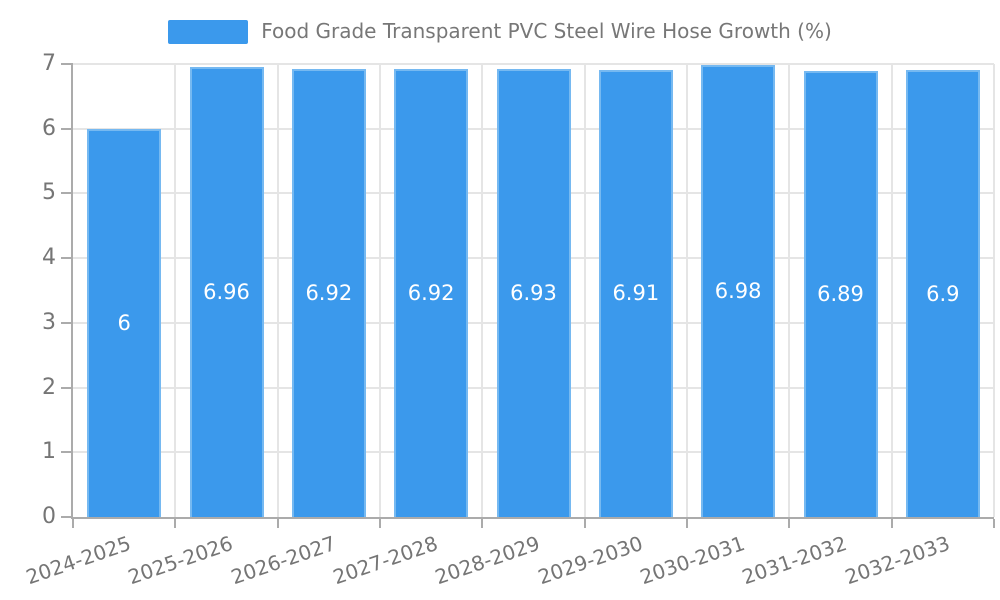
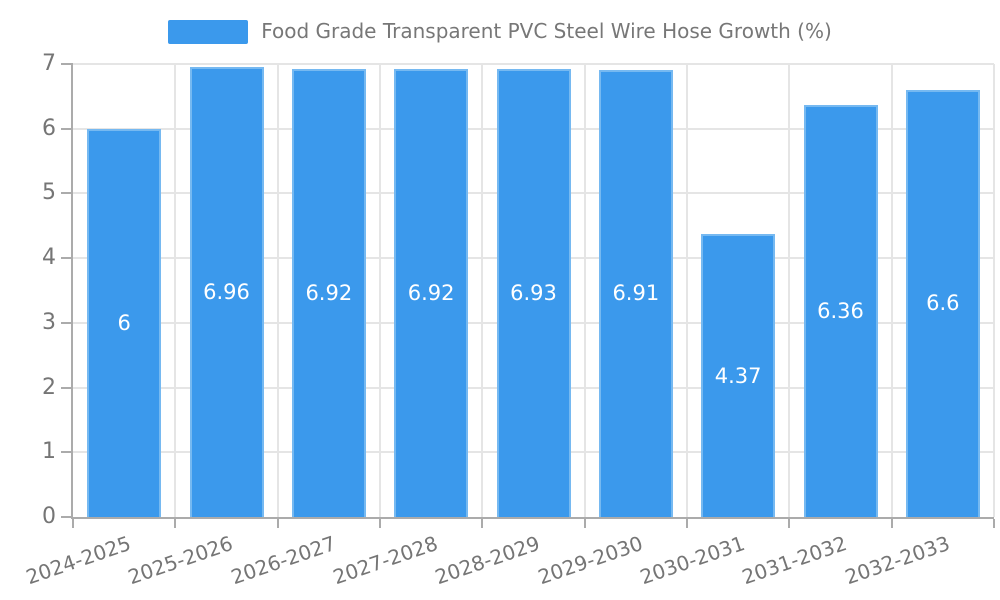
2030-2031: 6.98 -> 4.37
2031-2032: 6.89 -> 6.36
2032-2033: 6.9 -> 6.6
